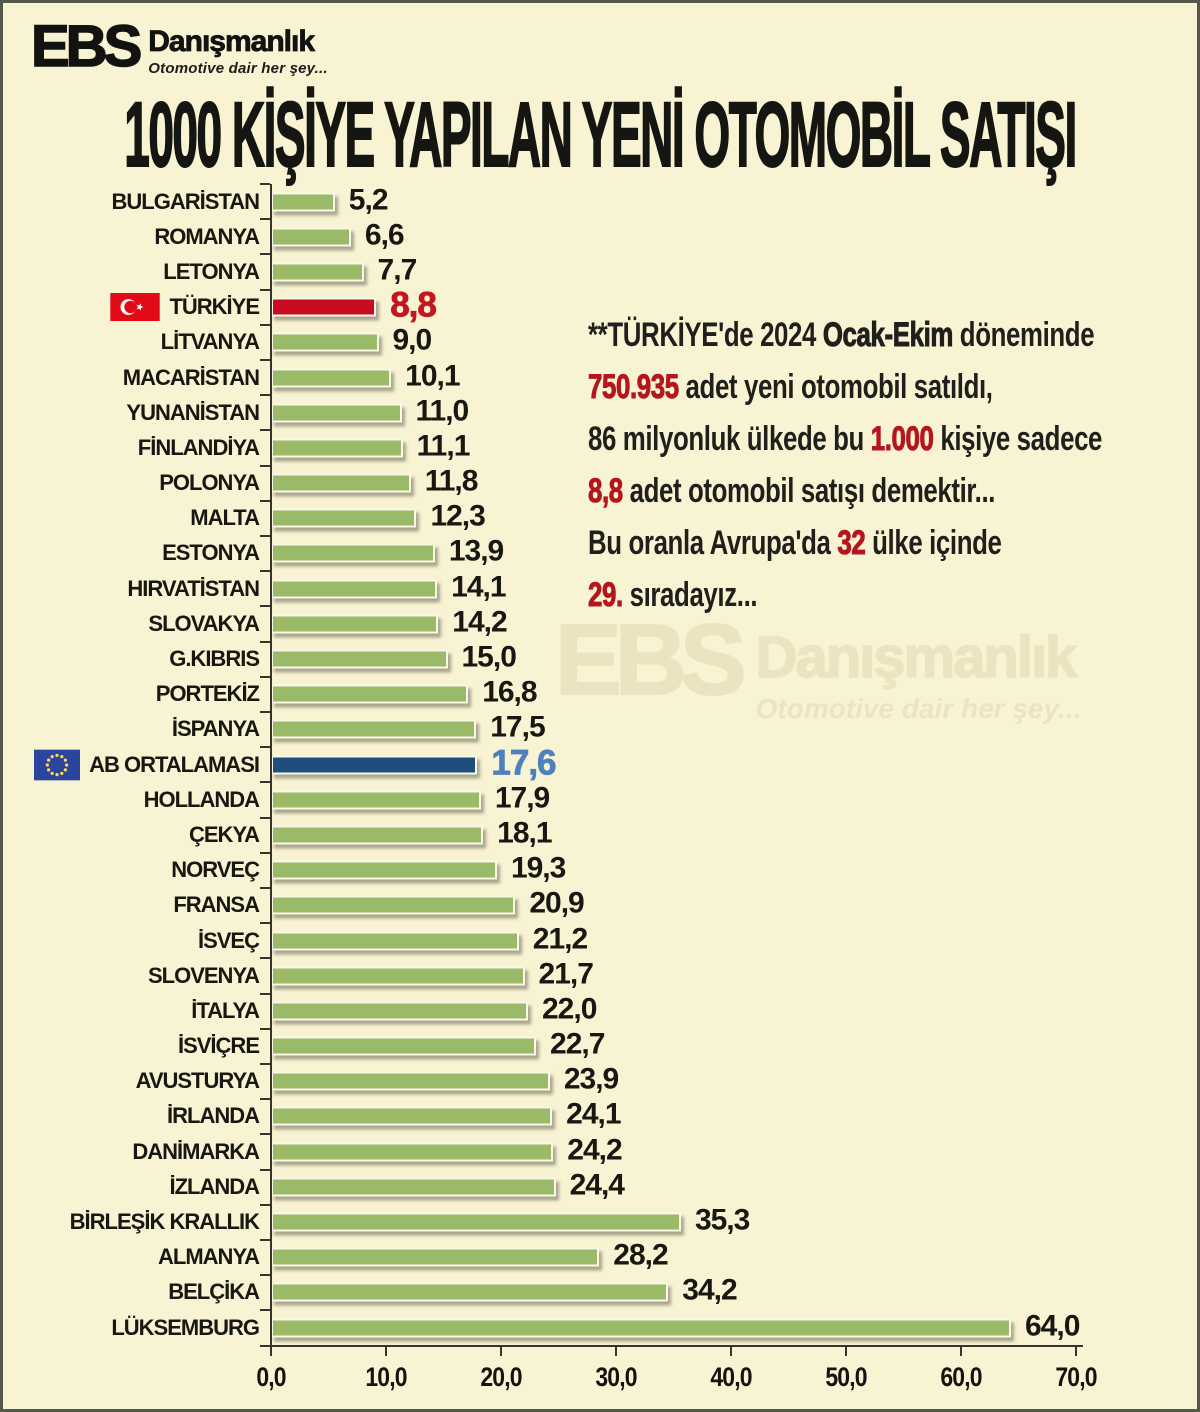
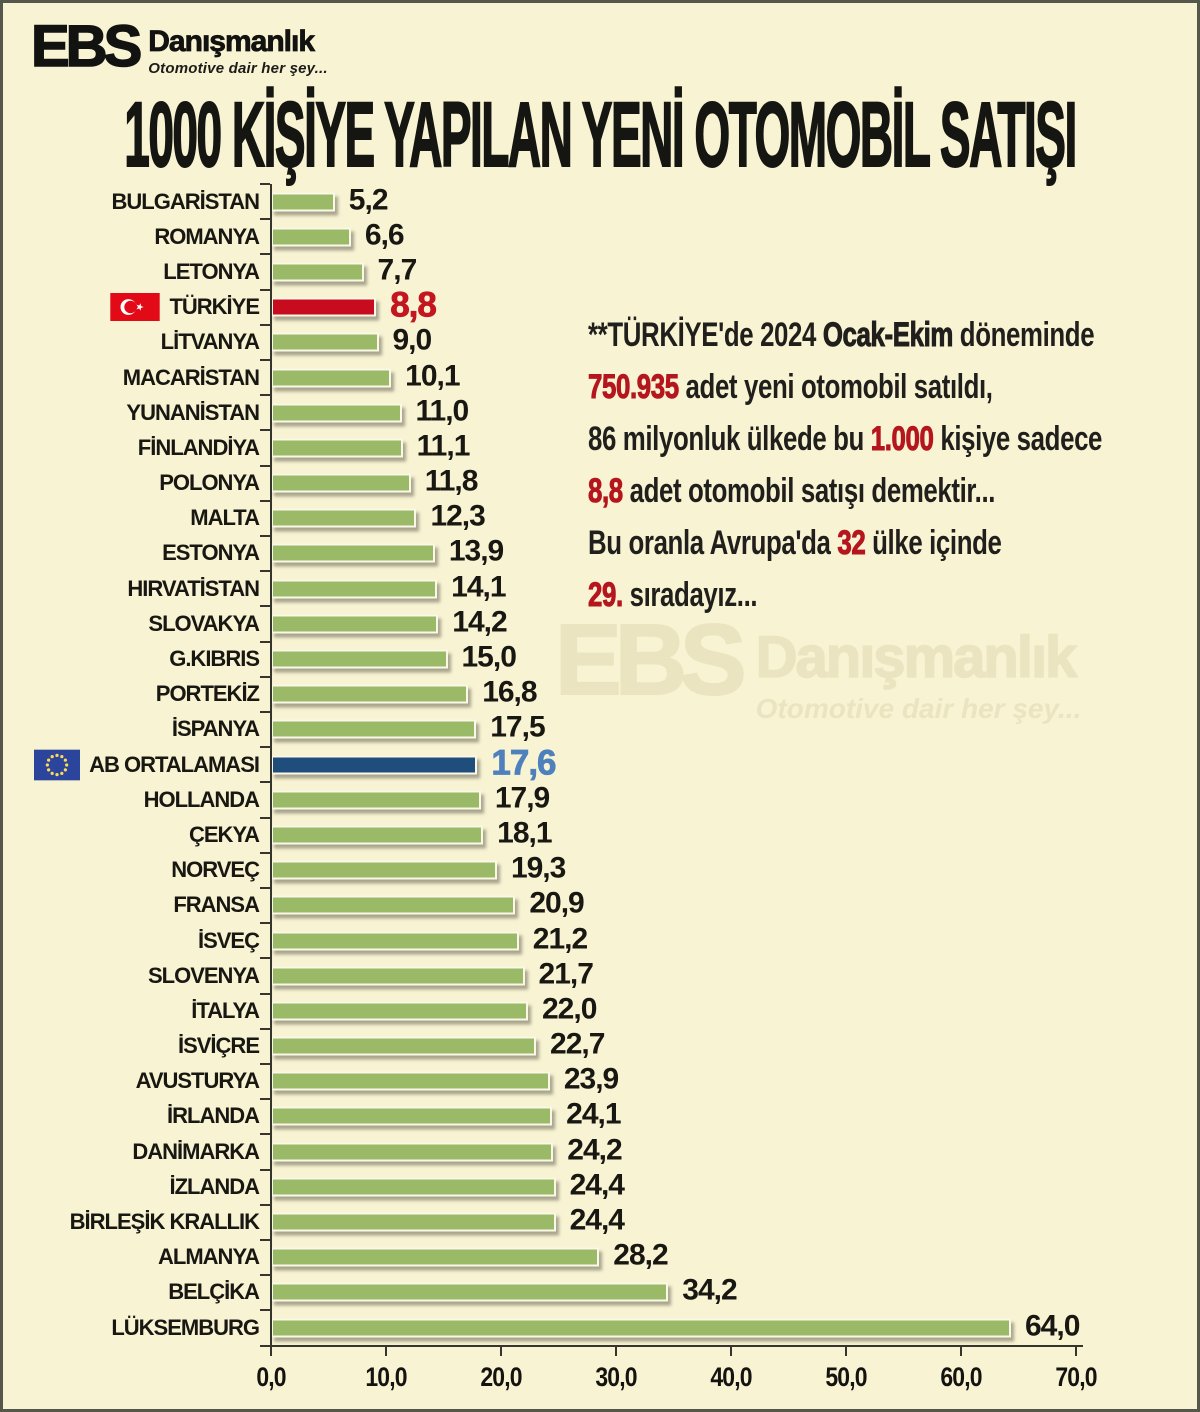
BİRLEŞİK KRALLIK: 35,3 -> 24,4
